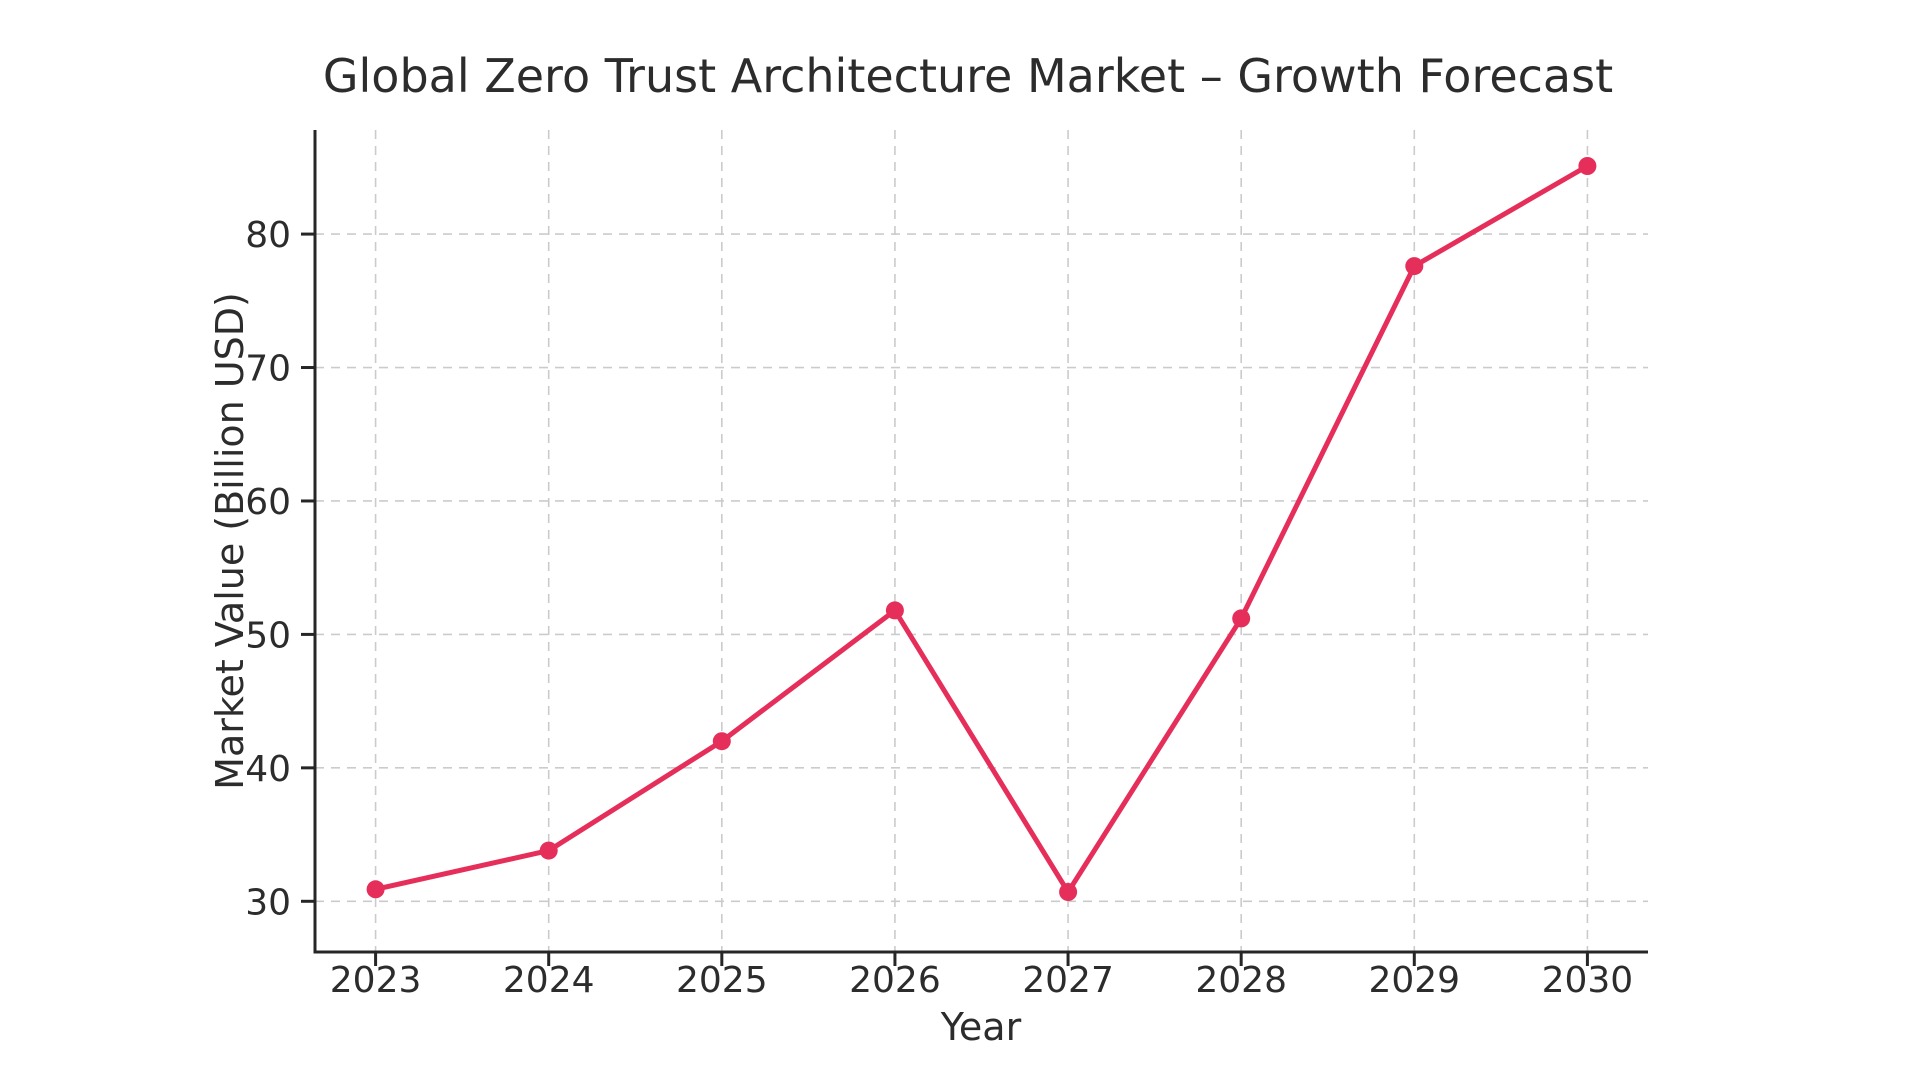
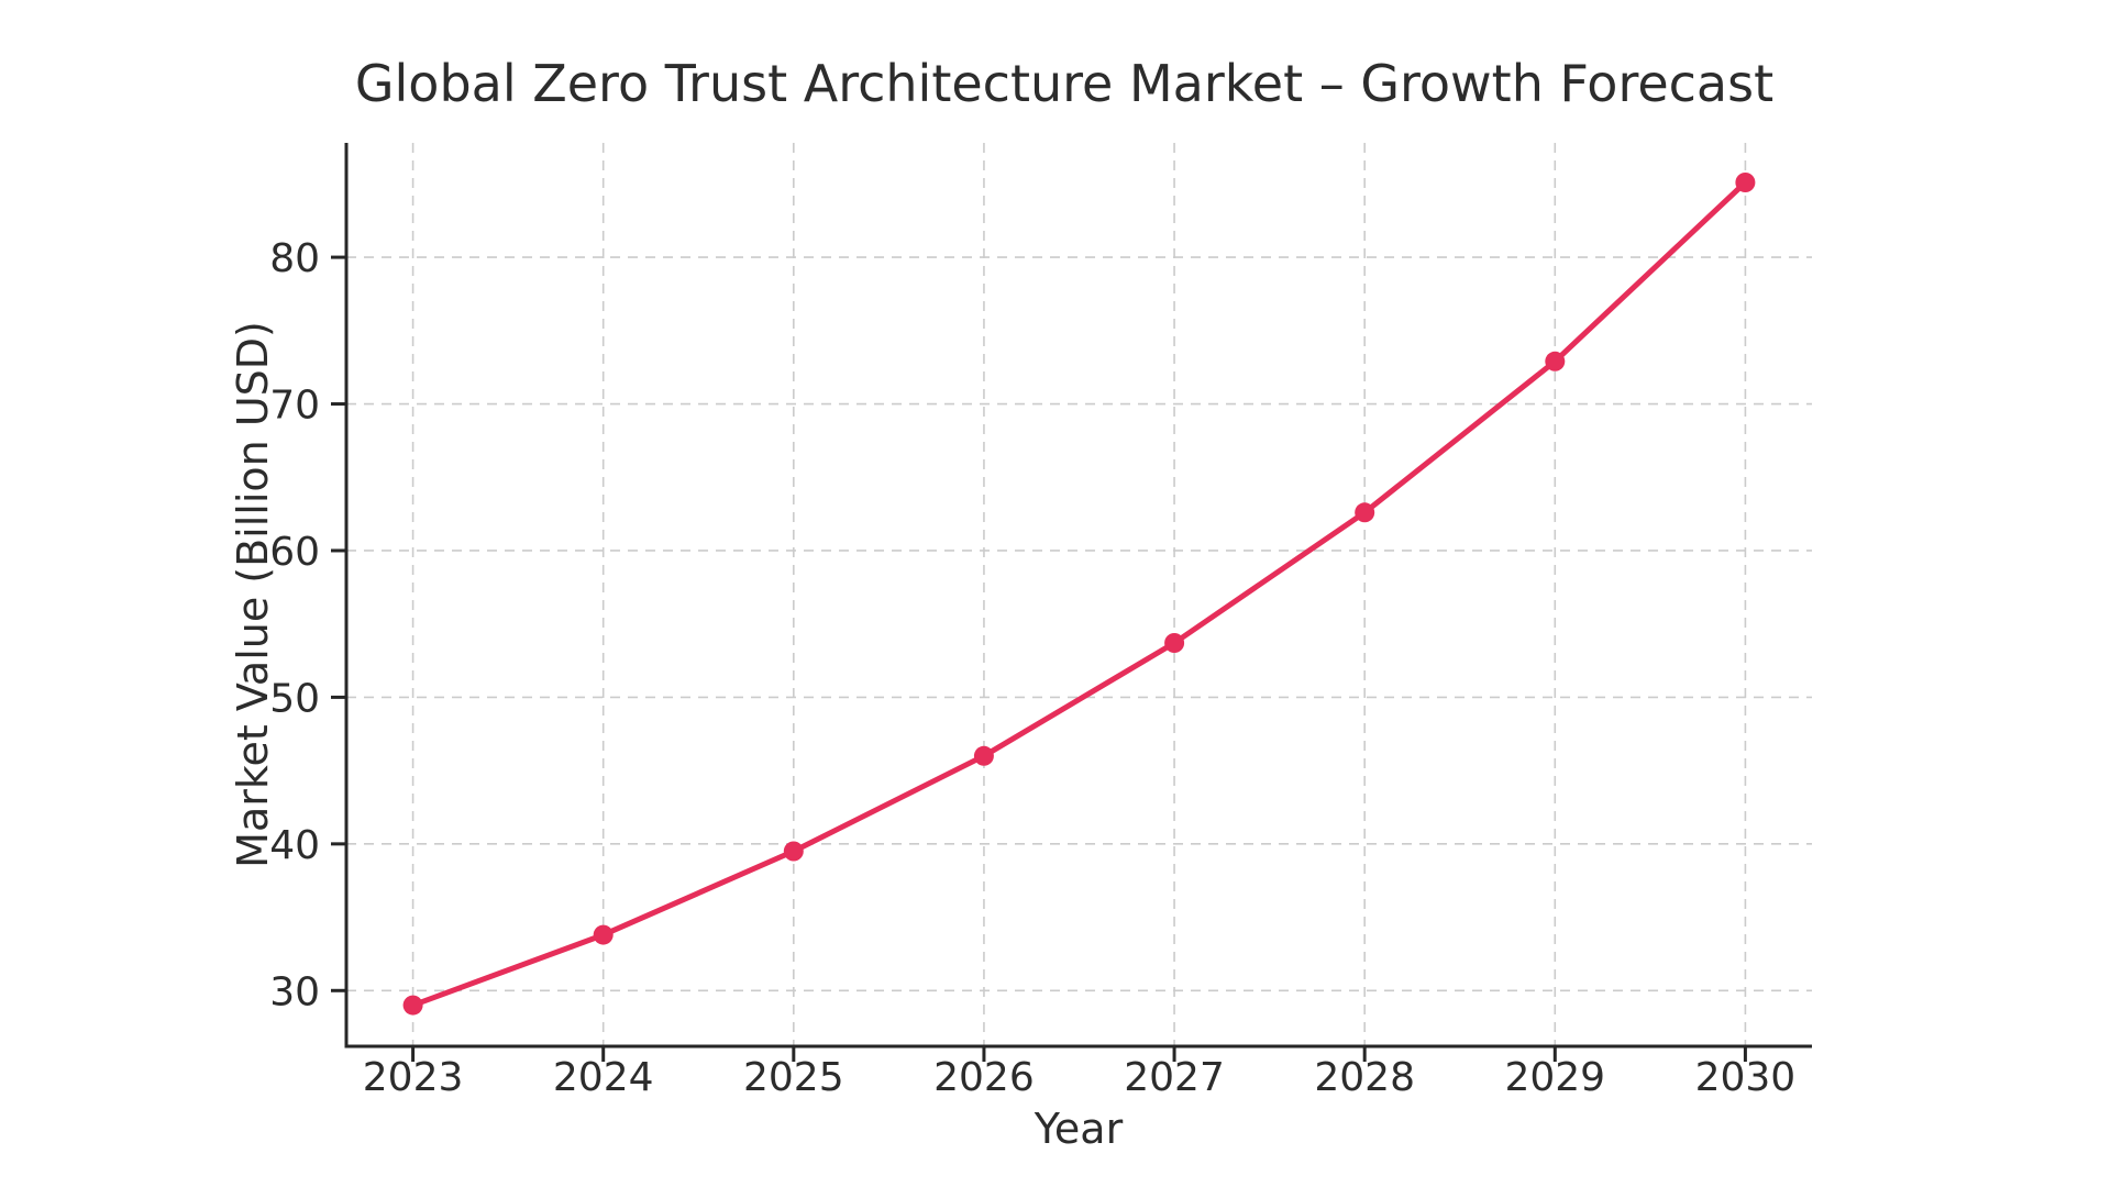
2023: 30.9 -> 29.0
2025: 42.0 -> 39.5
2026: 51.8 -> 46.0
2027: 30.7 -> 53.7
2028: 51.2 -> 62.6
2029: 77.6 -> 72.9
